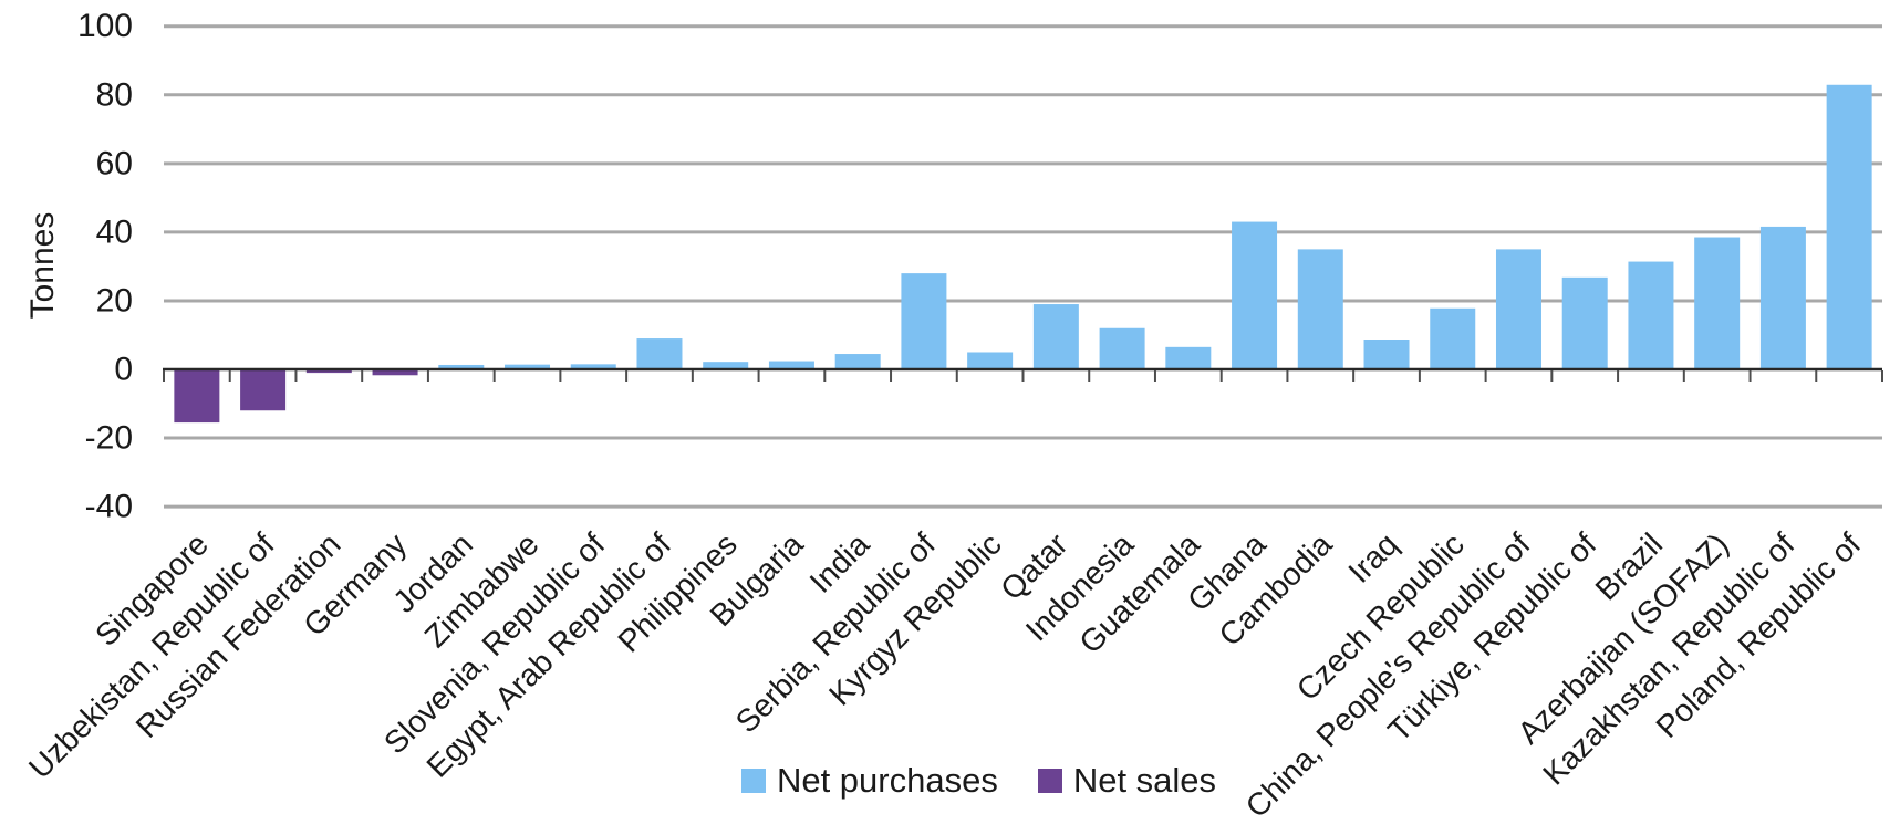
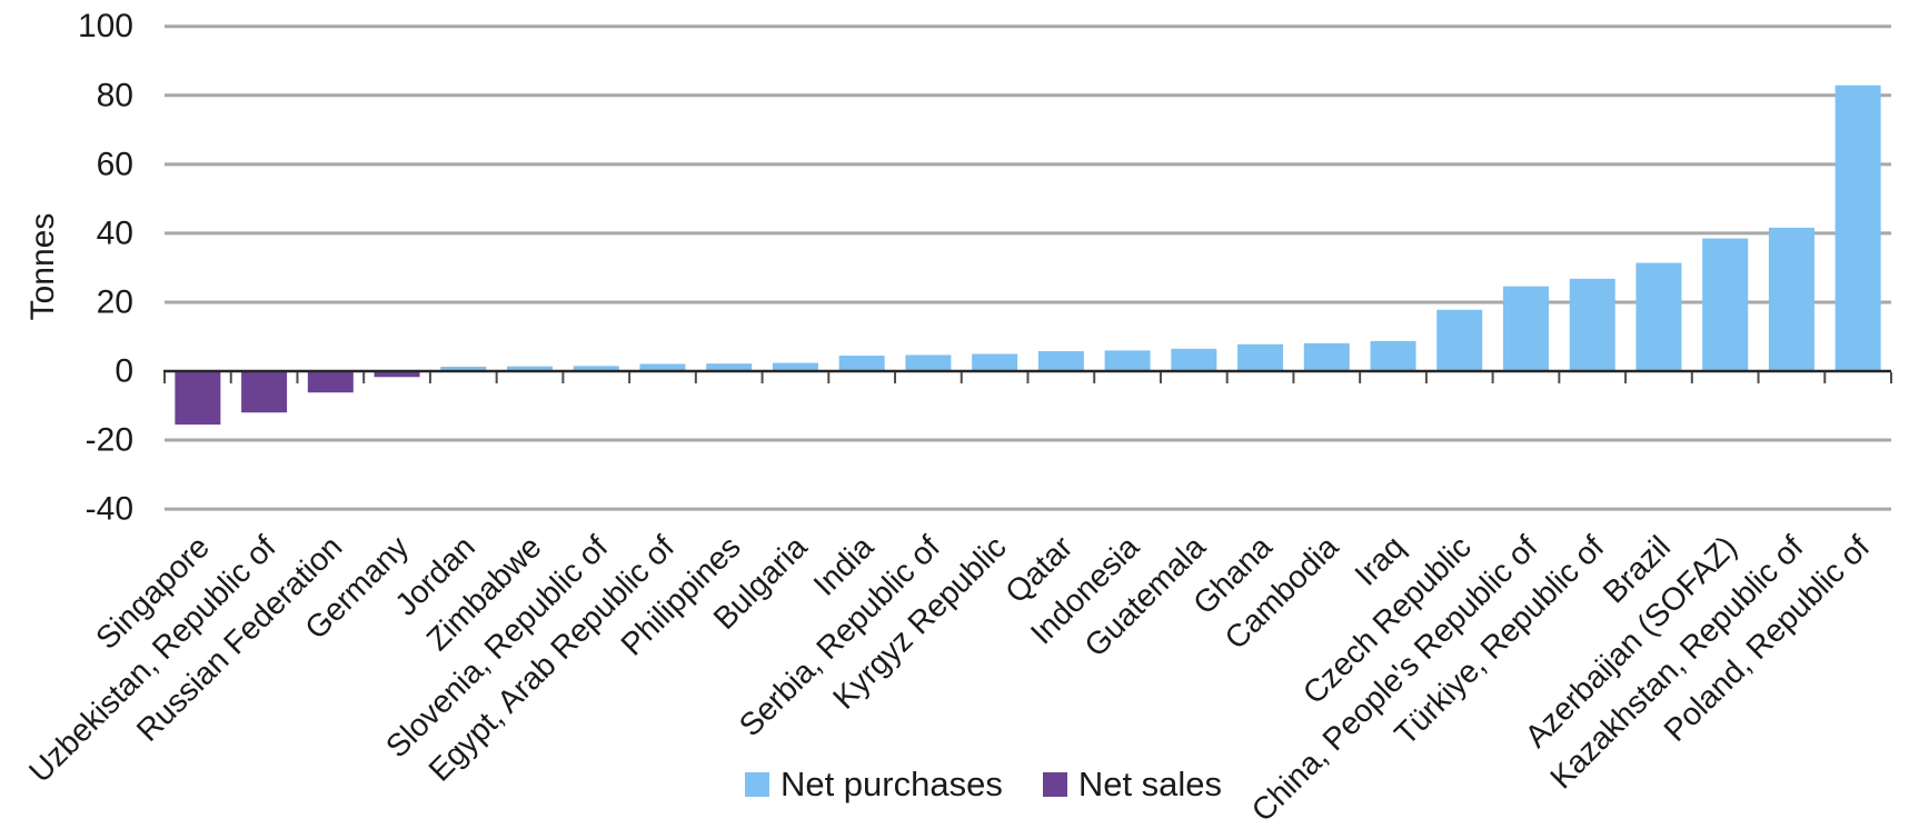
Russian Federation: -1 -> -6
Egypt, Arab Republic of: 9 -> 2
Serbia, Republic of: 28 -> 5
Qatar: 19 -> 6
Indonesia: 12 -> 6
Ghana: 43 -> 8
Cambodia: 35 -> 8
China, People's Republic of: 35 -> 25
